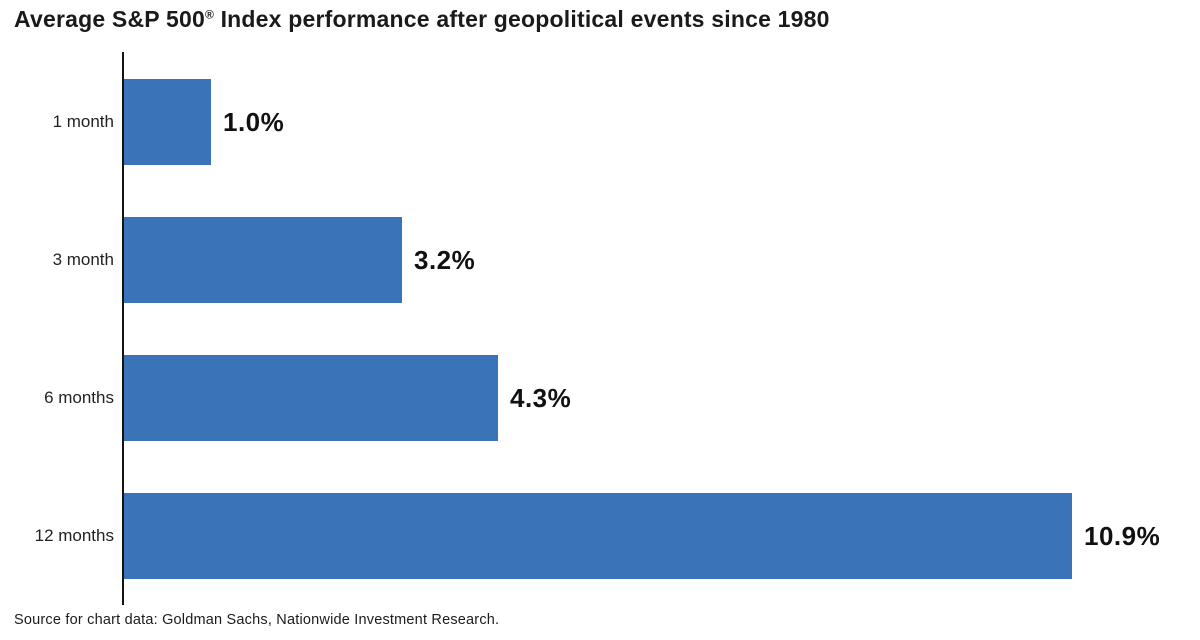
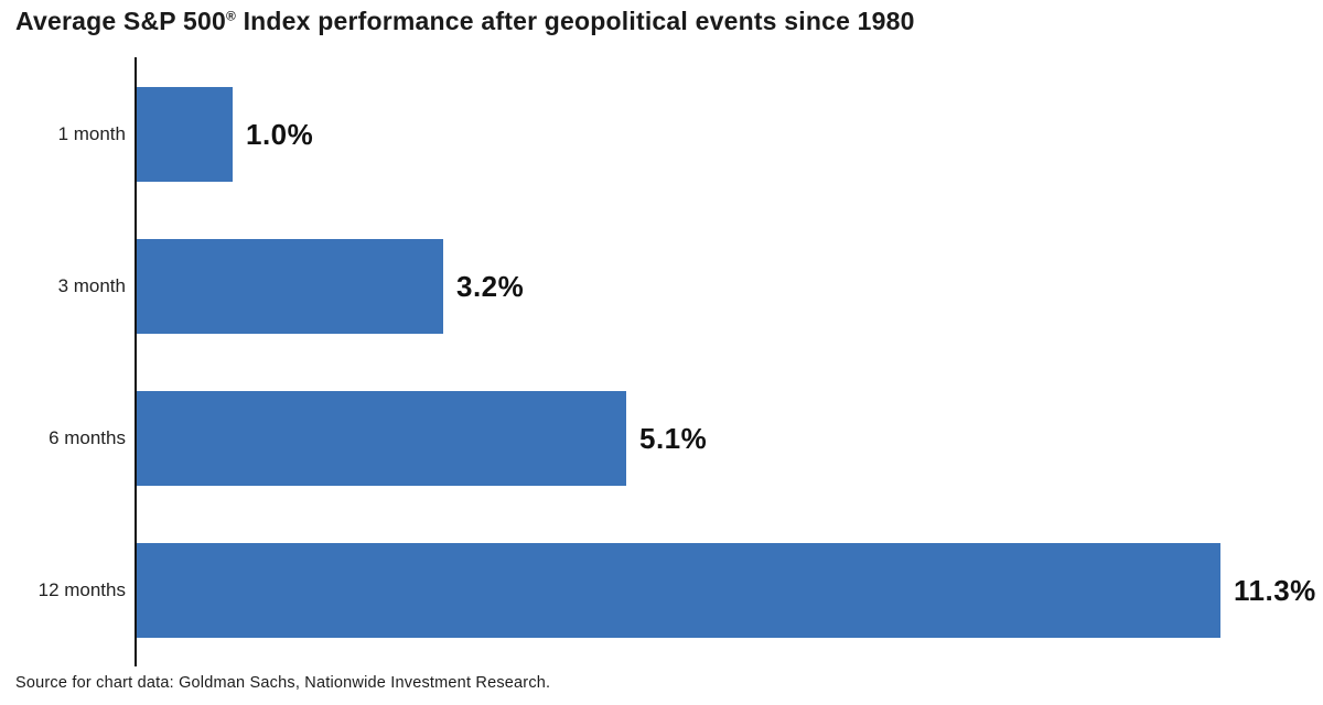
6 months: 4.3% -> 5.1%
12 months: 10.9% -> 11.3%
